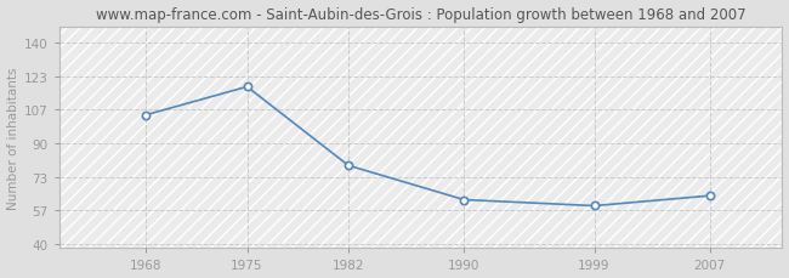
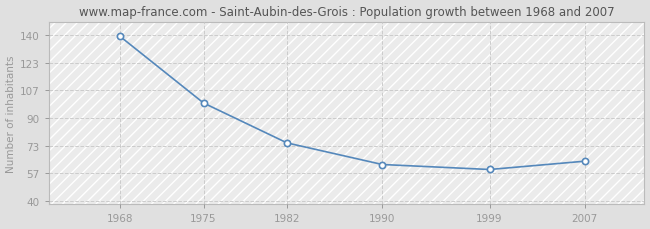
1968: 104 -> 139
1975: 118 -> 99
1982: 79 -> 75
